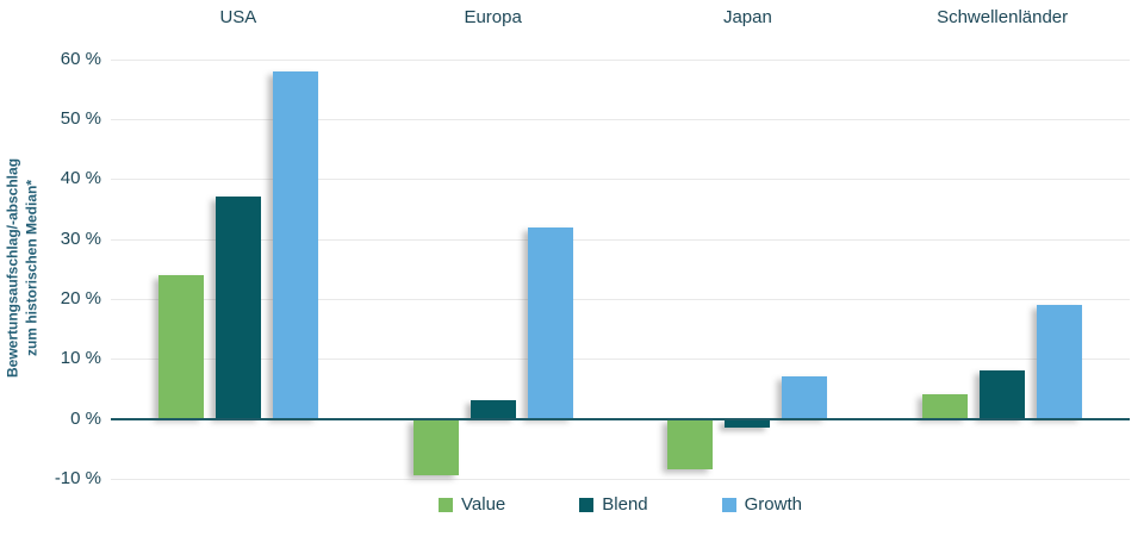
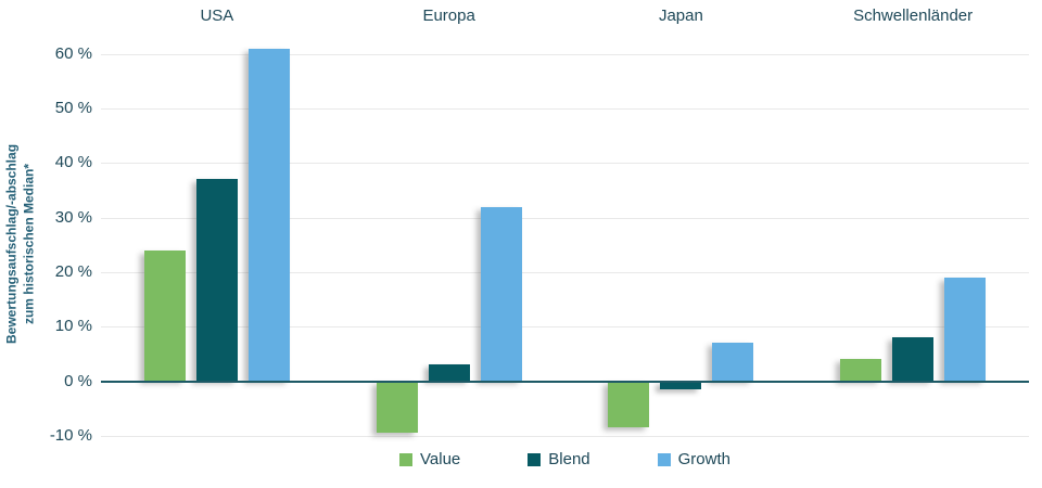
Growth/USA: 58% -> 61%
